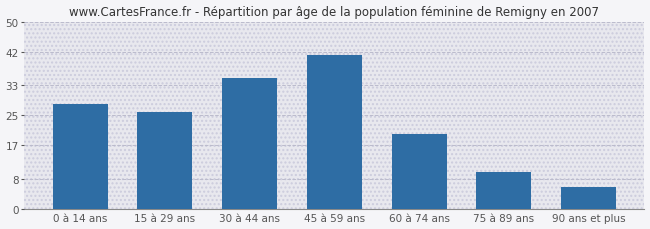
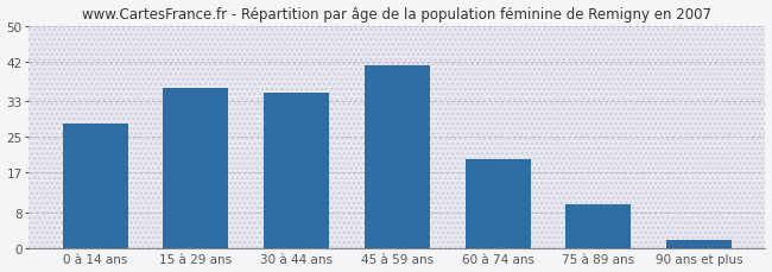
15 à 29 ans: 26 -> 36
90 ans et plus: 6 -> 2
